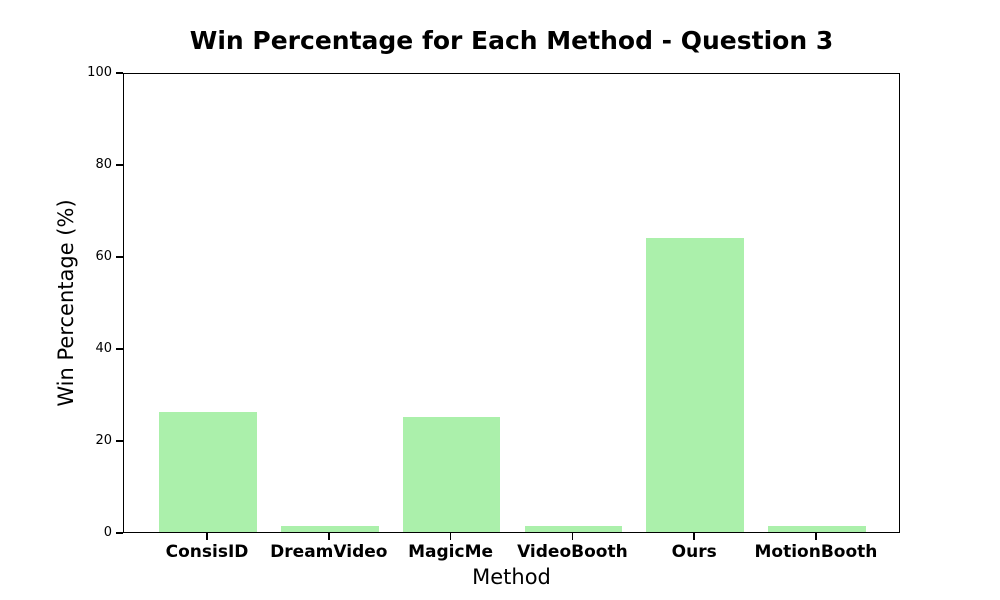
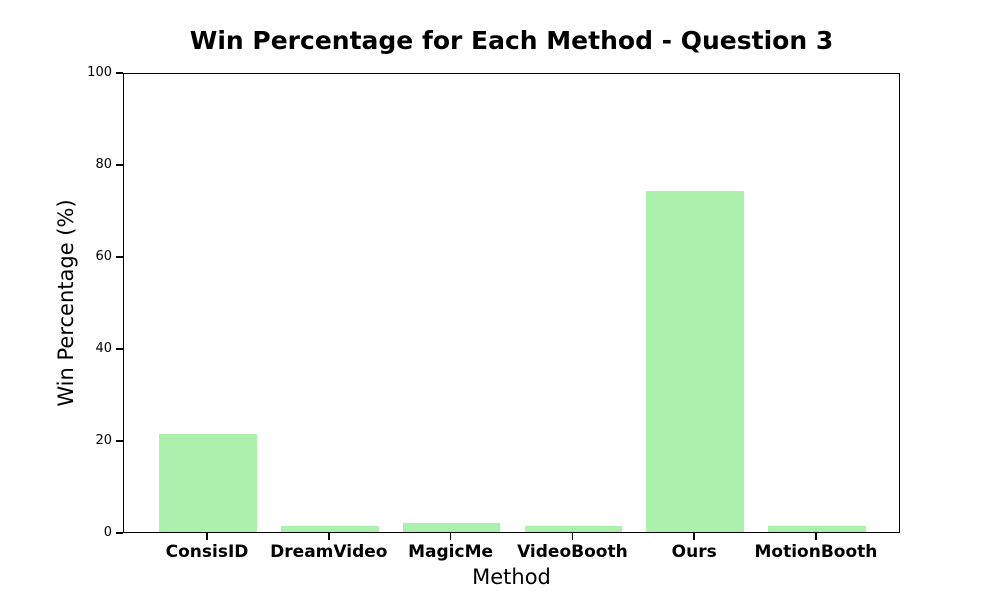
ConsisID: 26 -> 21
MagicMe: 25 -> 2
Ours: 64 -> 74
